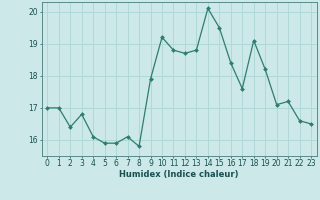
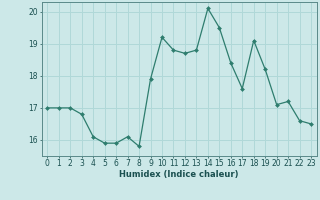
2: 16.4 -> 17.0
